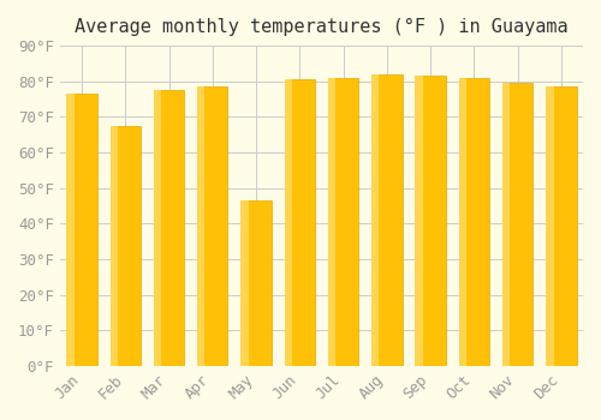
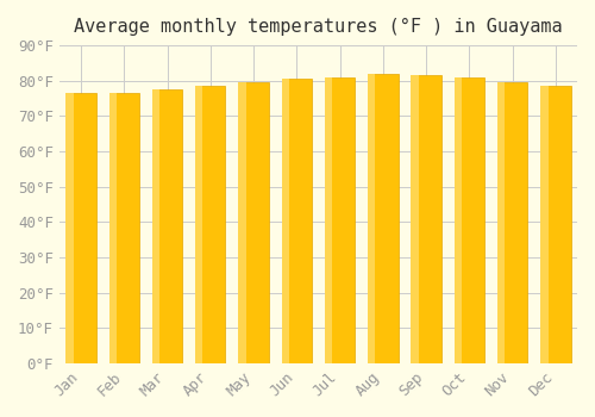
Feb: 67.5°F -> 76.5°F
May: 46.5°F -> 79.5°F
